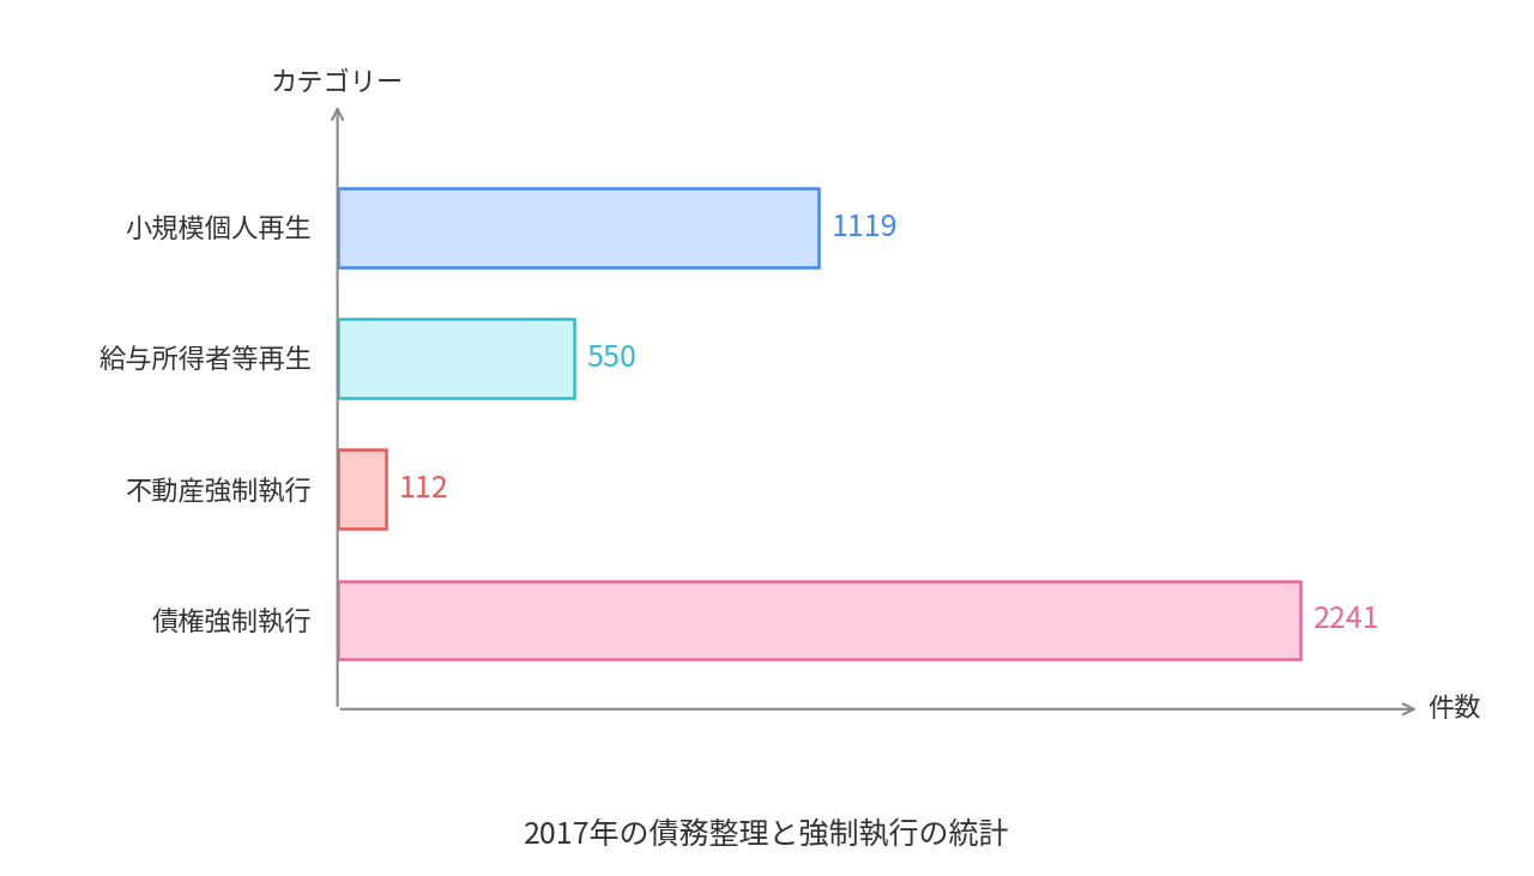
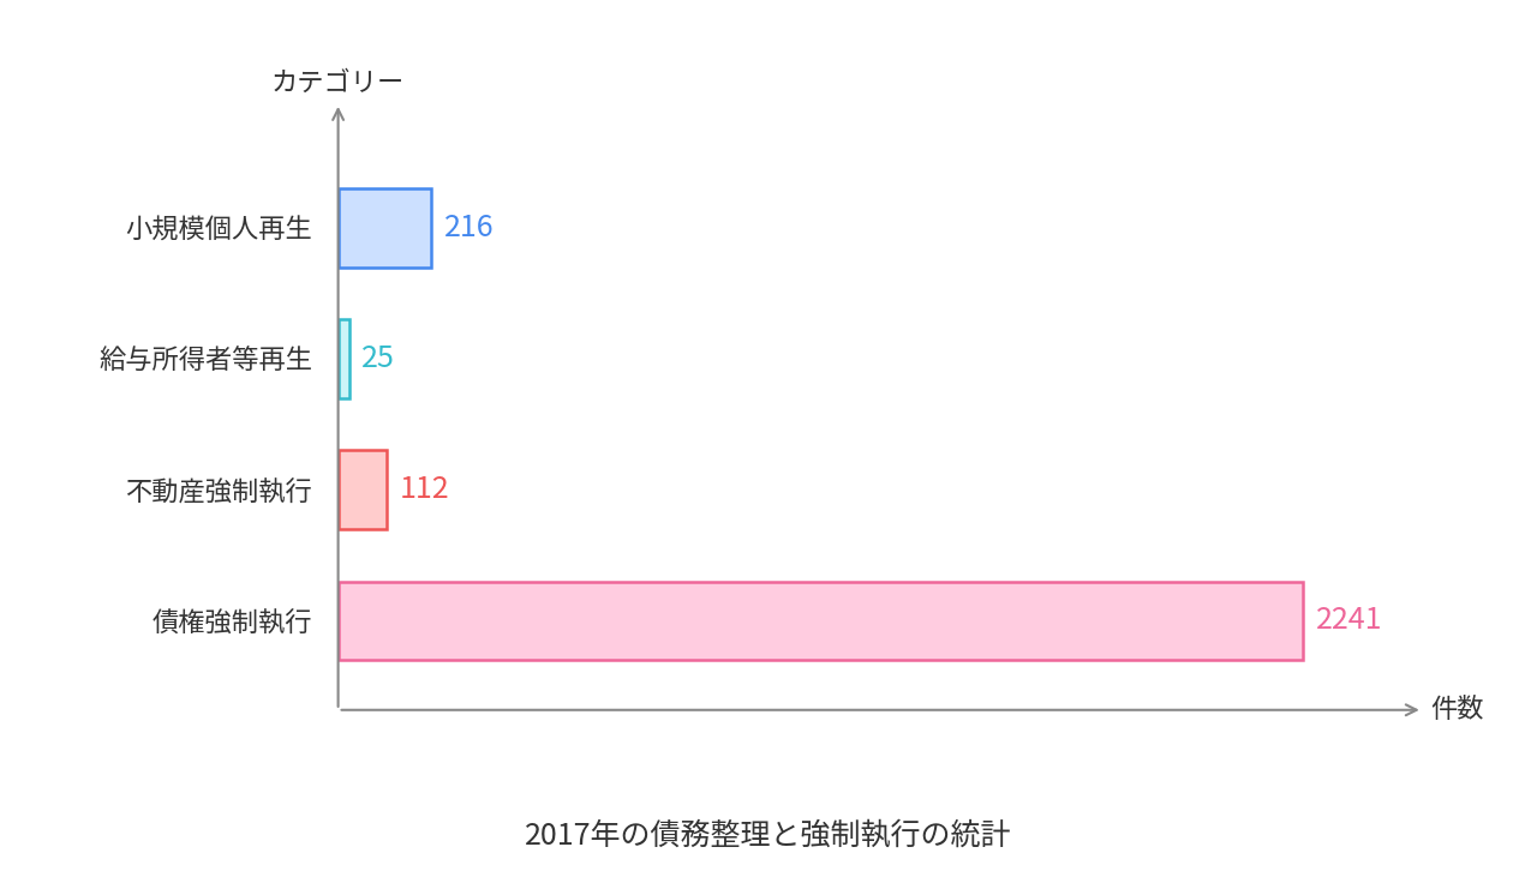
小規模個人再生: 1119 -> 216
給与所得者等再生: 550 -> 25
